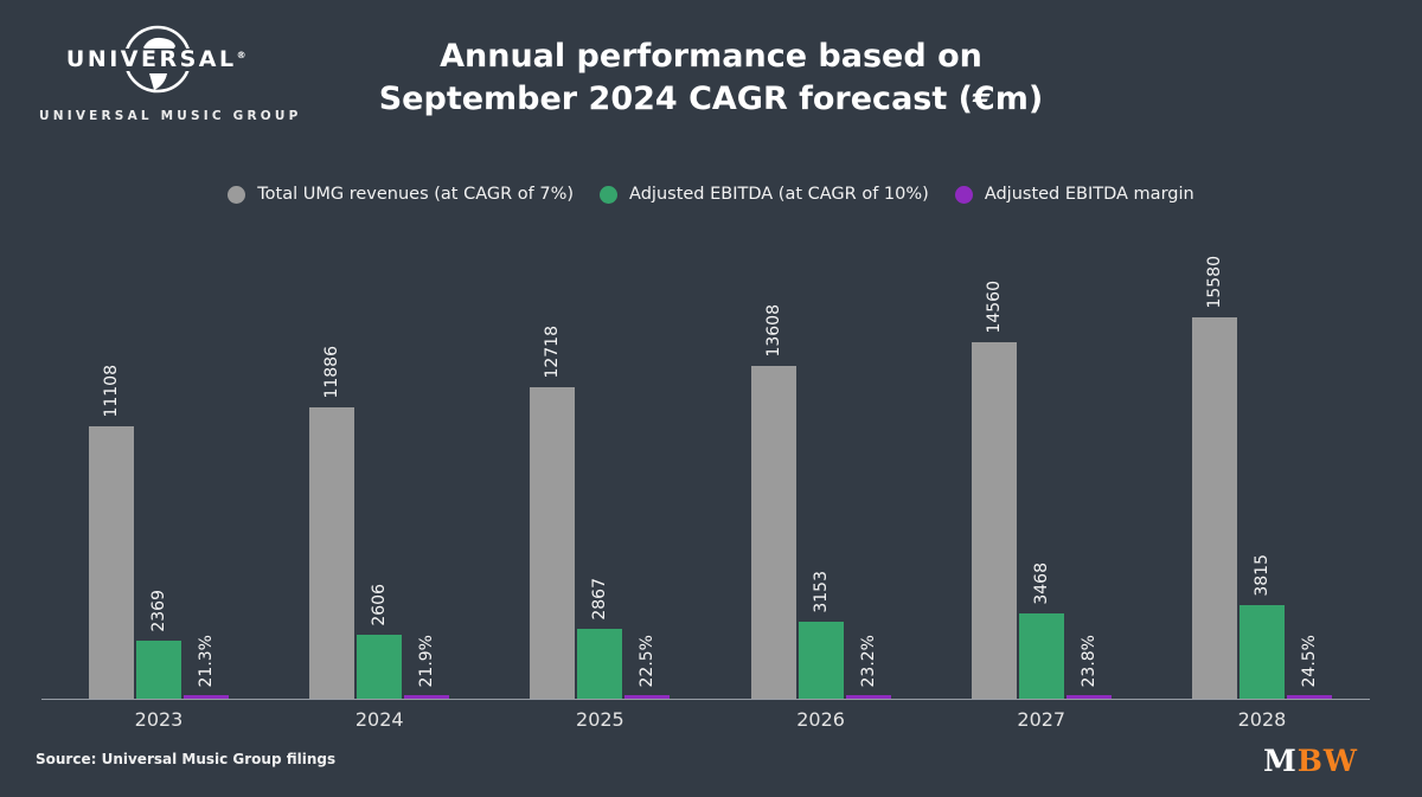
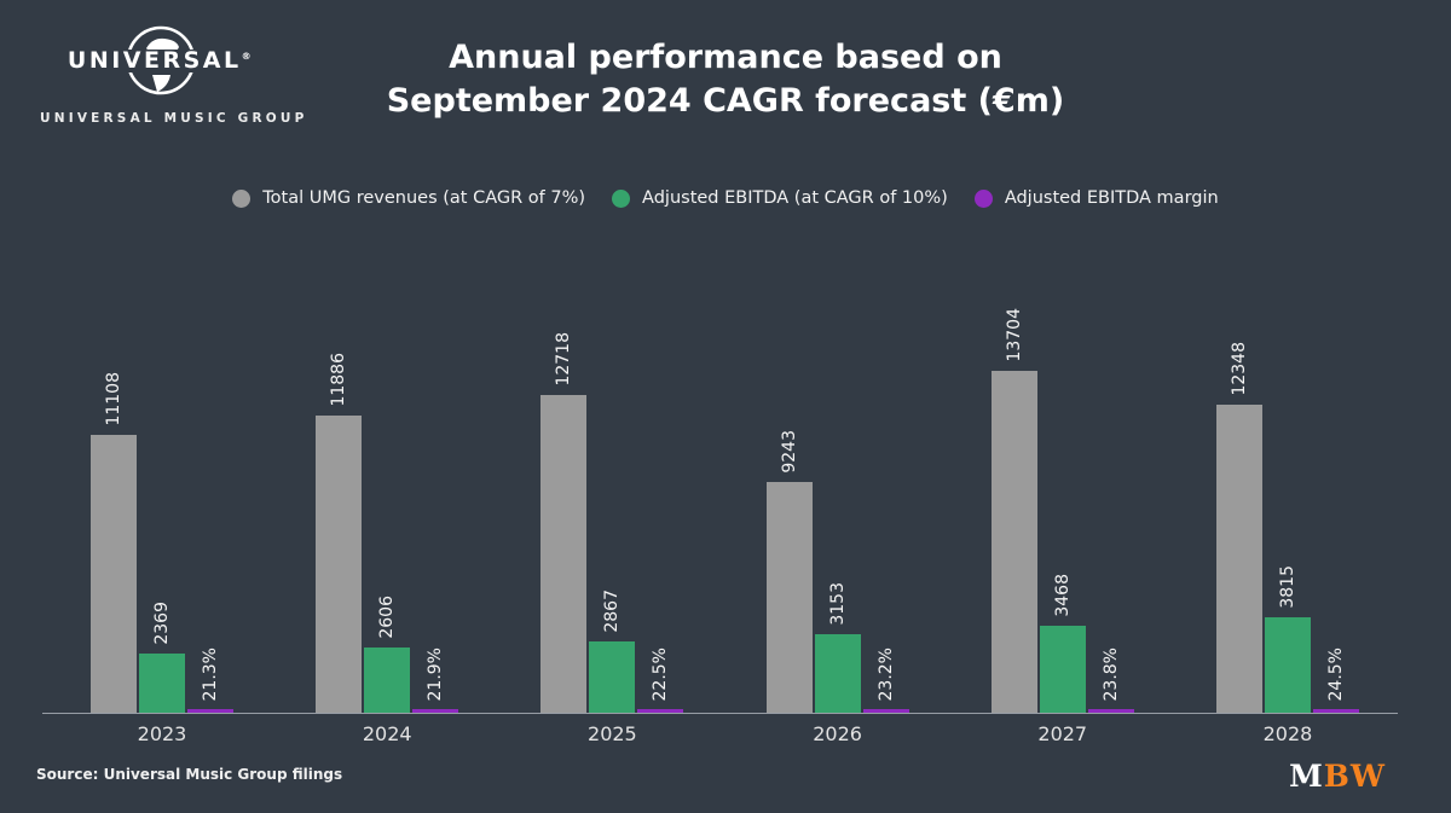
Total UMG revenues (at CAGR of 7%)/2026: 13608 -> 9243
Total UMG revenues (at CAGR of 7%)/2027: 14560 -> 13704
Total UMG revenues (at CAGR of 7%)/2028: 15580 -> 12348
